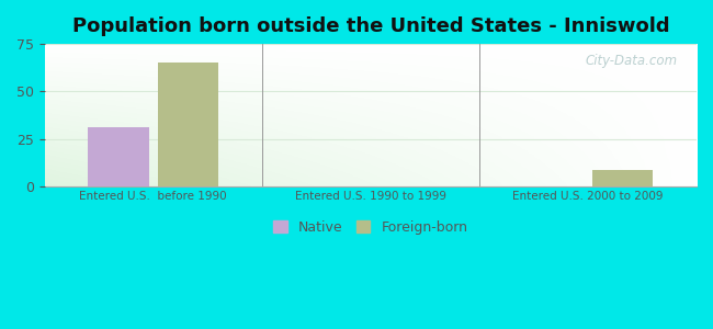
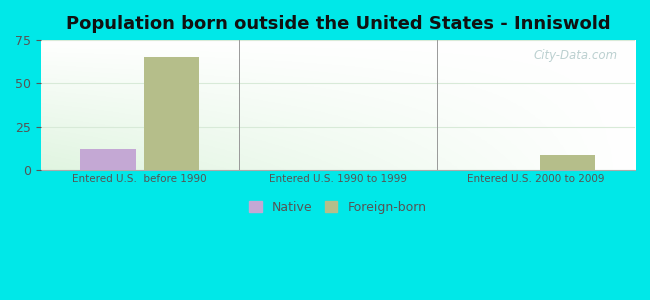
Native/Entered U.S. before 1990: 31 -> 12
